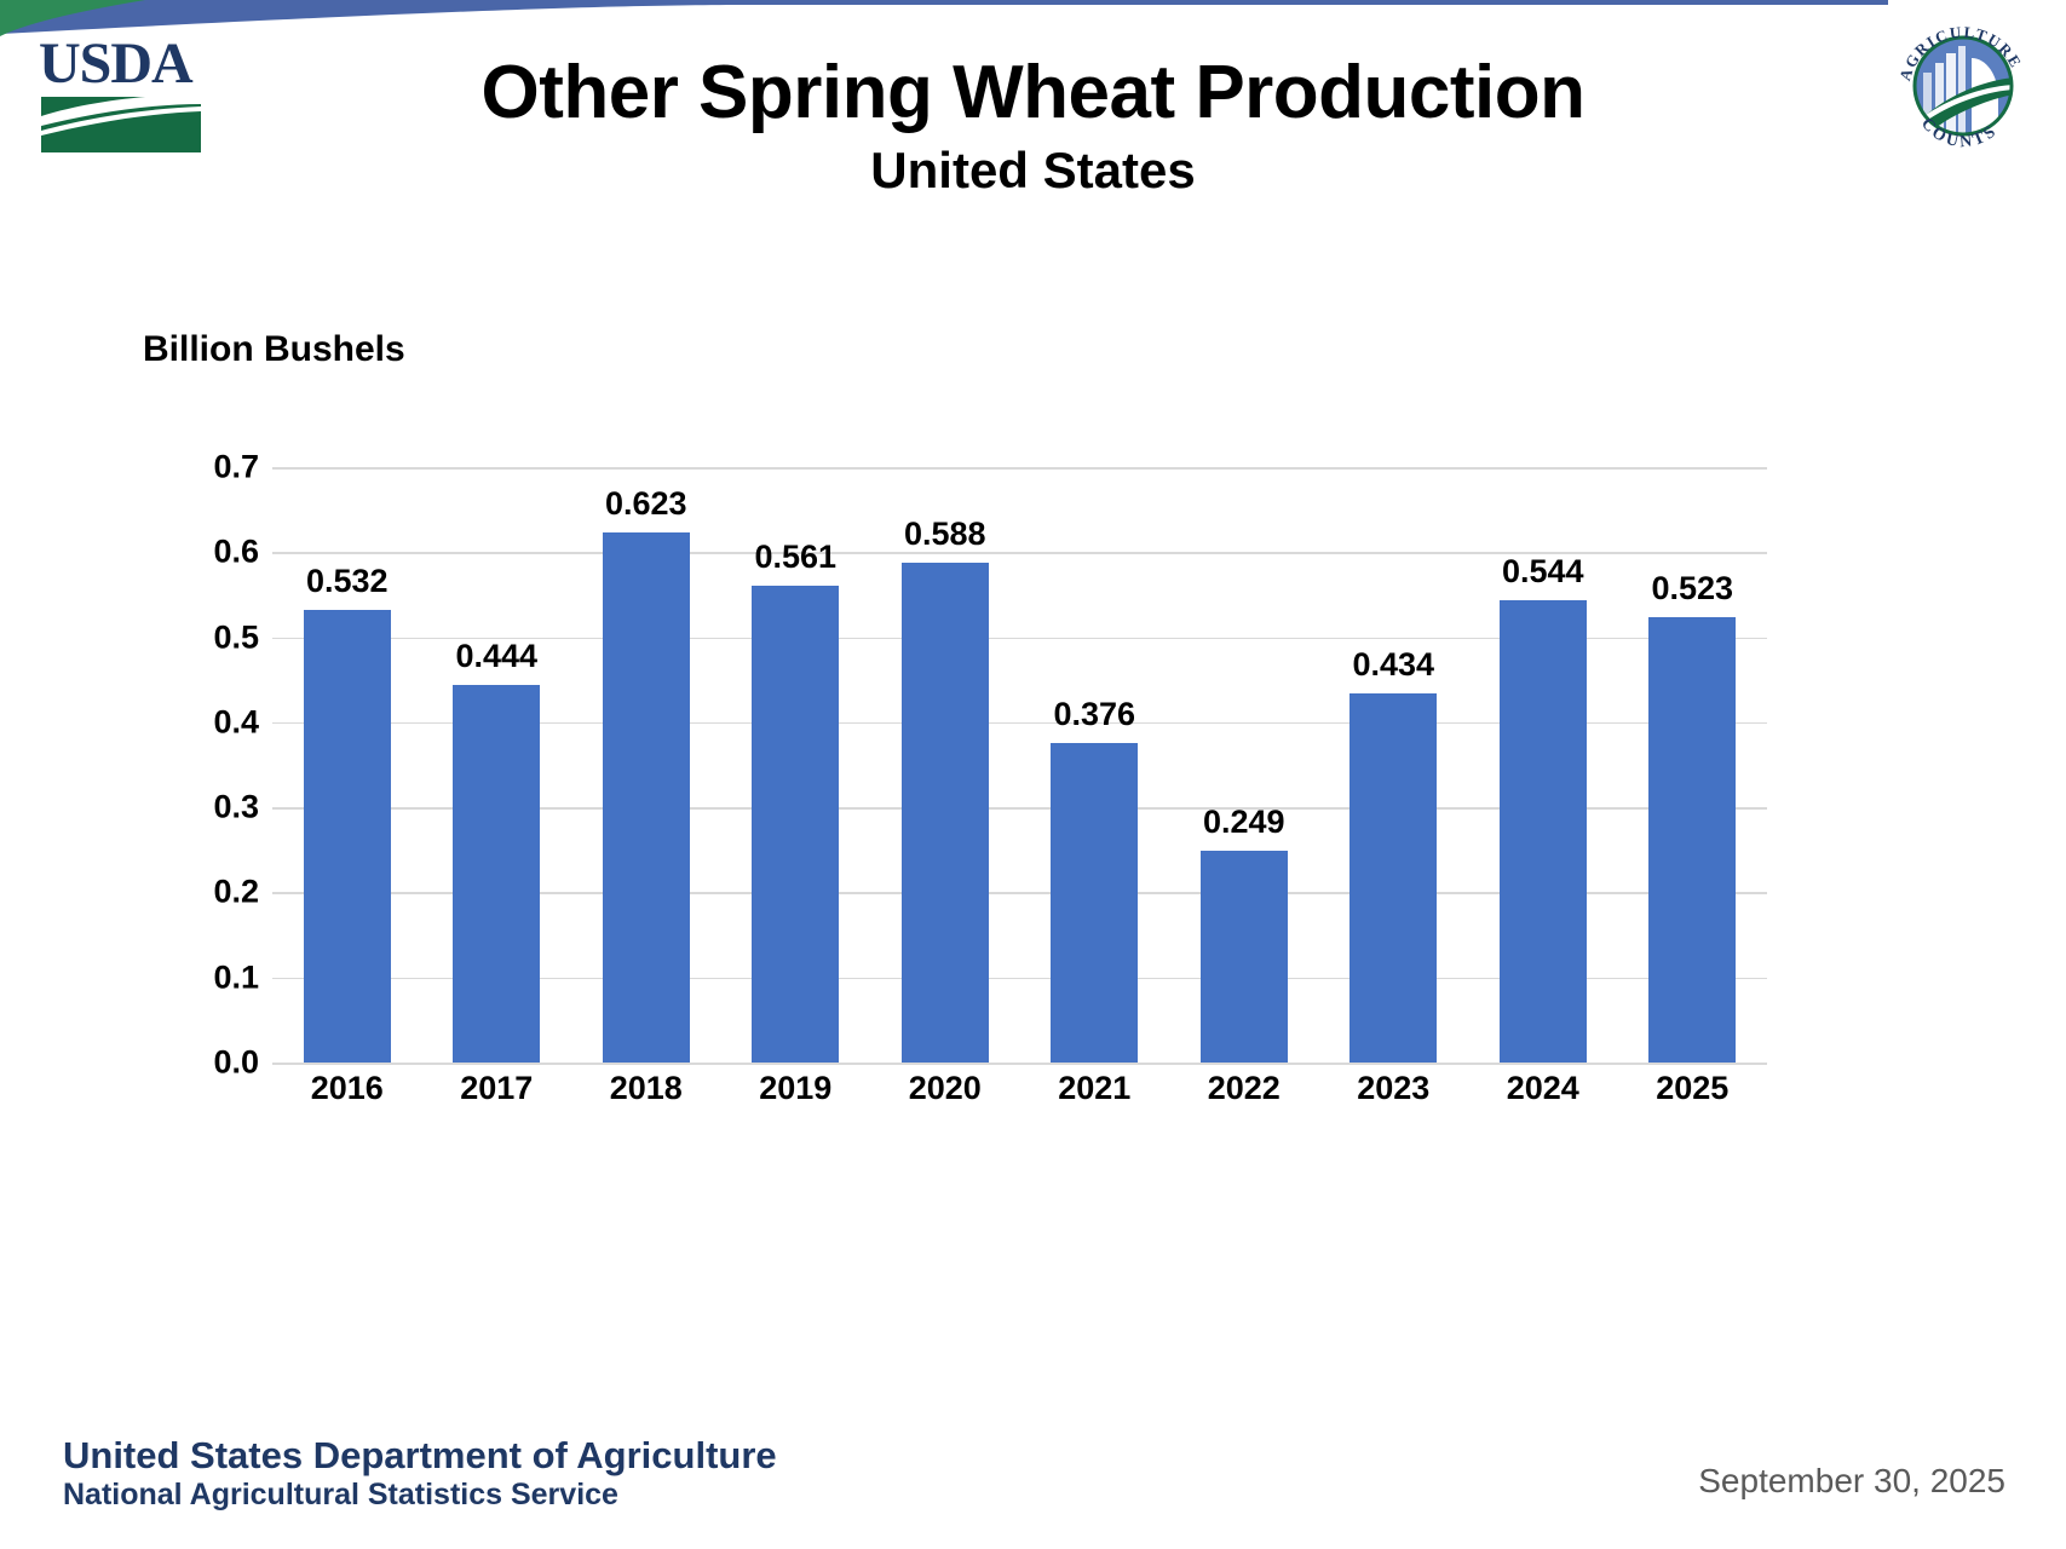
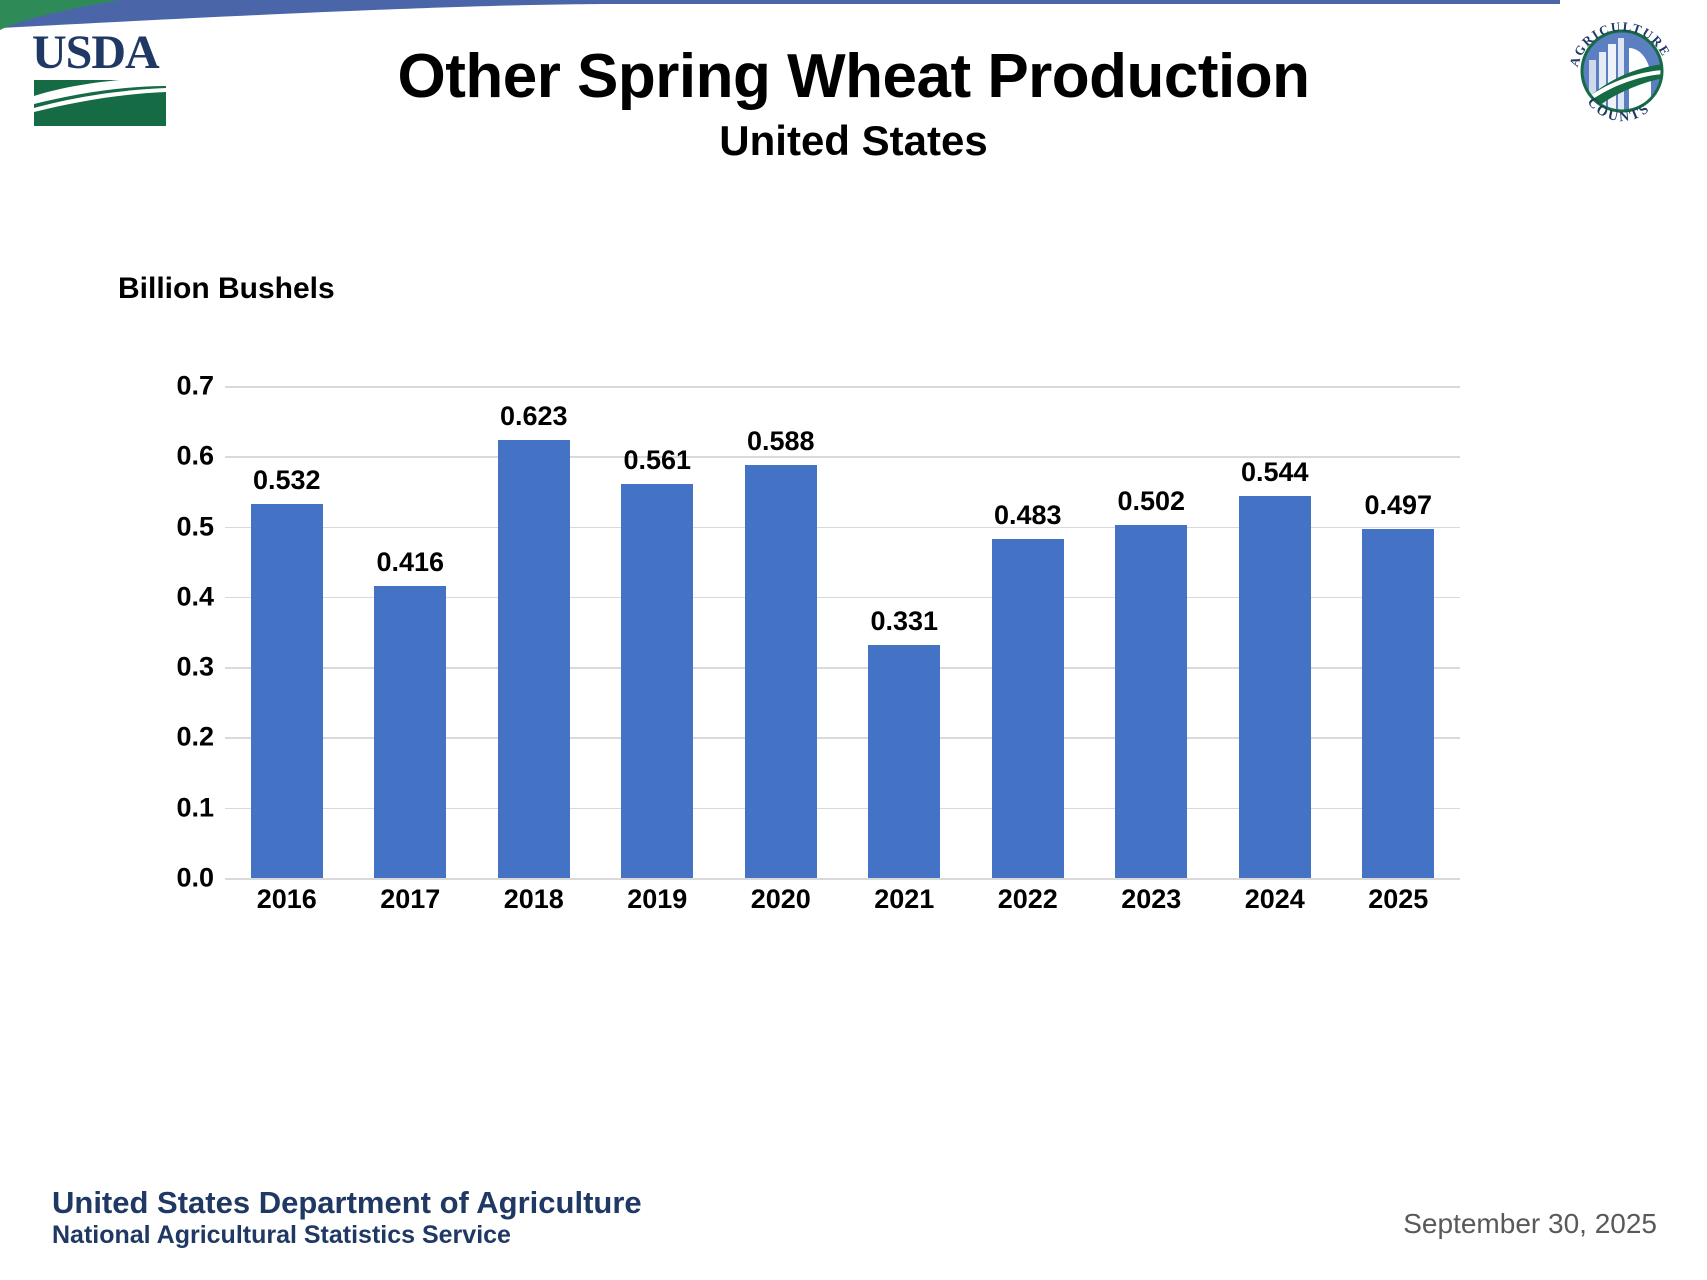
2017: 0.444 -> 0.416
2021: 0.376 -> 0.331
2022: 0.249 -> 0.483
2023: 0.434 -> 0.502
2025: 0.523 -> 0.497
